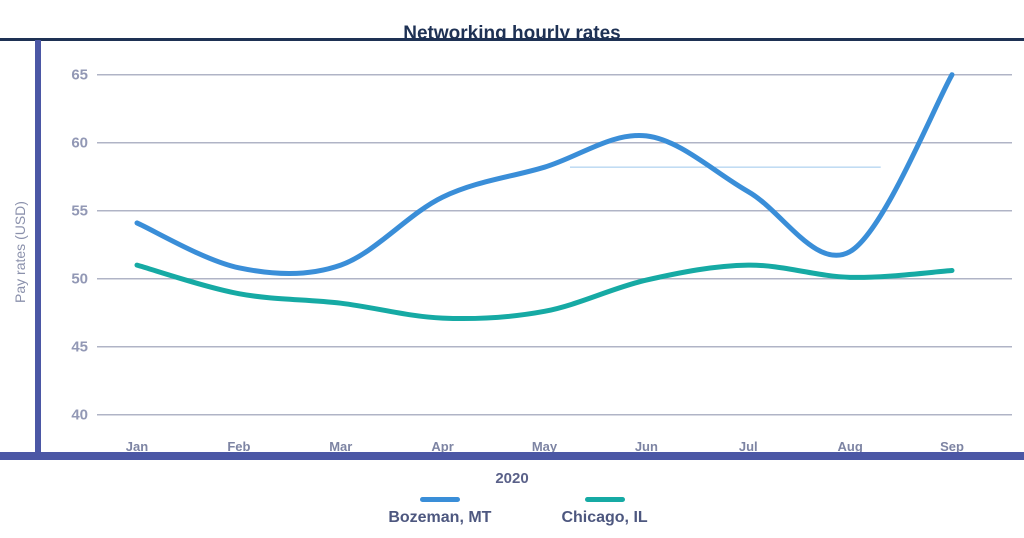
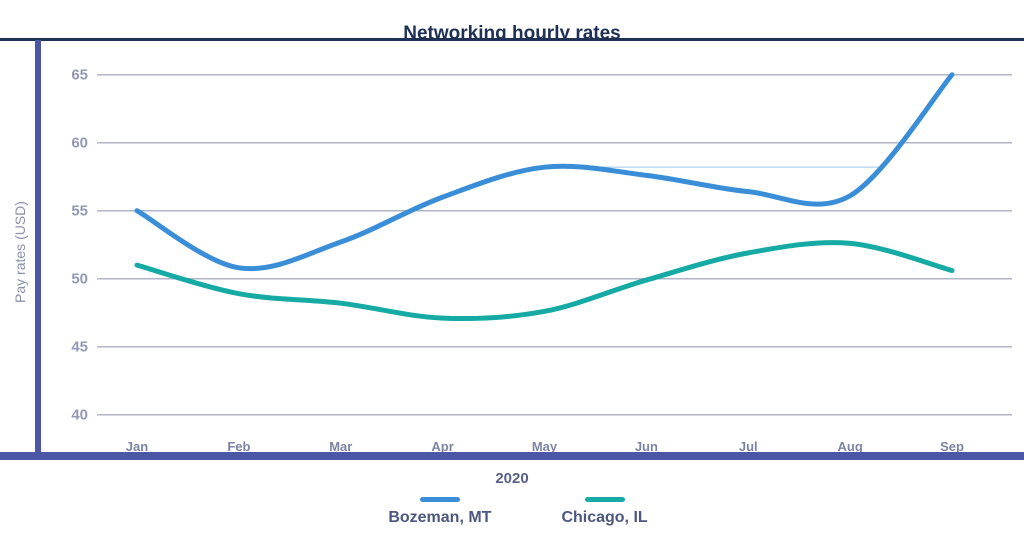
Bozeman, MT/Jan: 54.1 -> 55.0
Bozeman, MT/Mar: 51.0 -> 52.7
Bozeman, MT/Jun: 60.5 -> 57.6
Chicago, IL/Jul: 51.0 -> 51.9
Bozeman, MT/Aug: 52.0 -> 56.1
Chicago, IL/Aug: 50.1 -> 52.6
